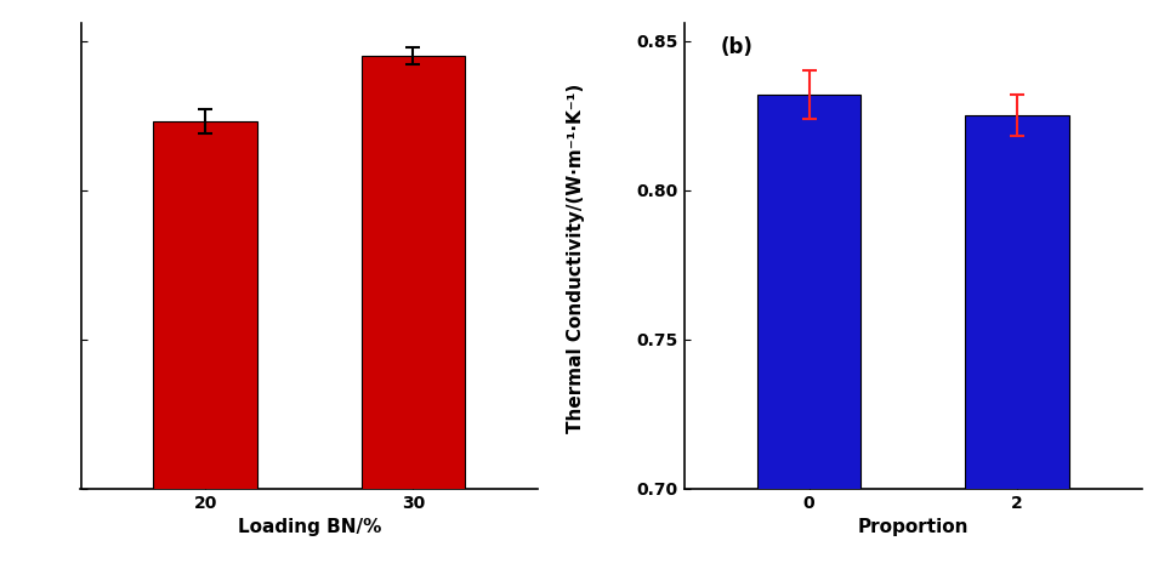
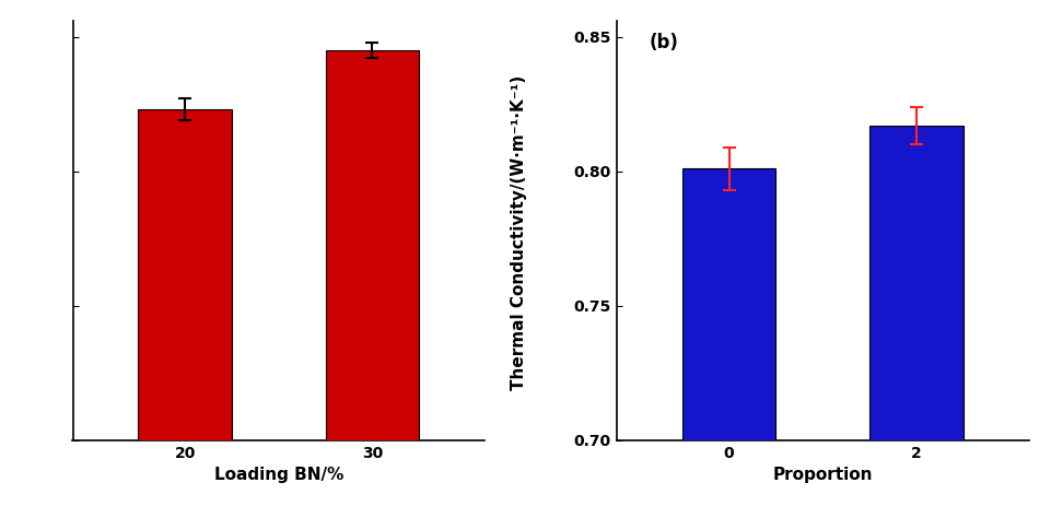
0: 0.832 -> 0.801
2: 0.825 -> 0.817
